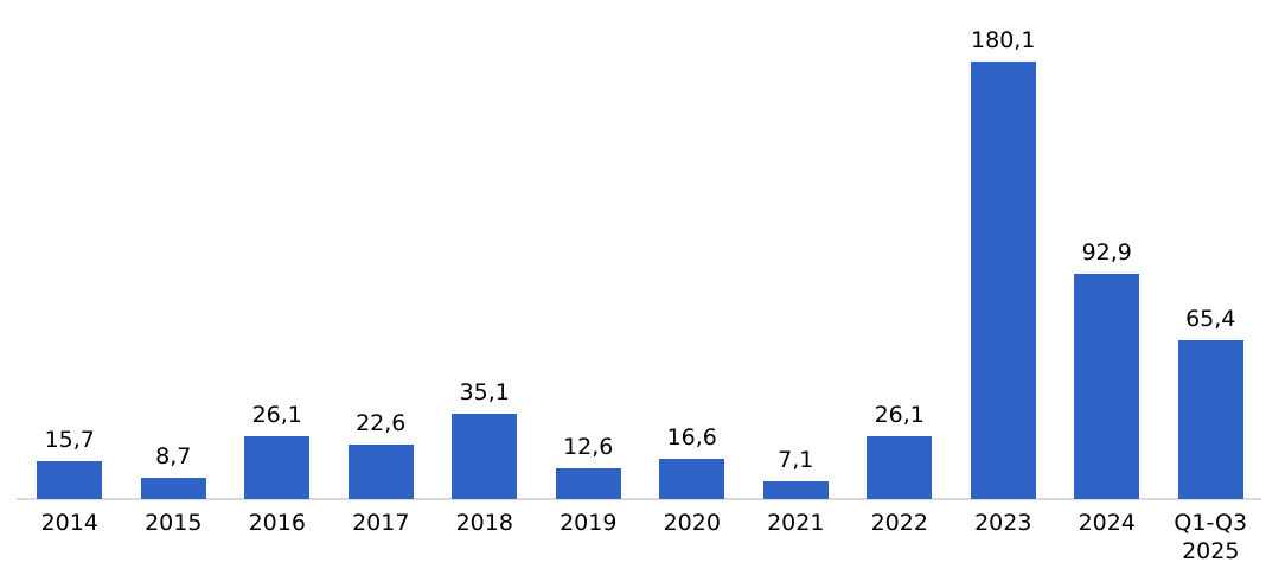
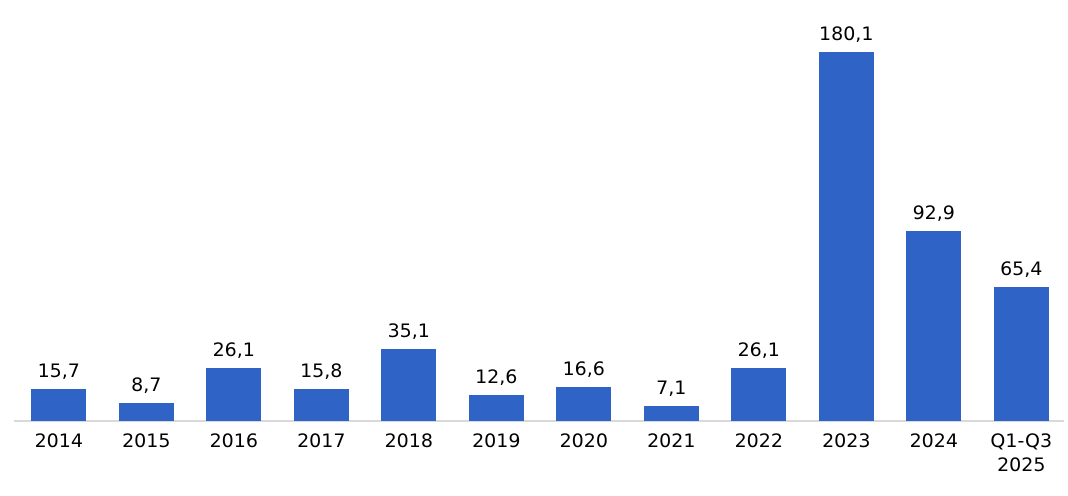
2017: 22,6 -> 15,8
